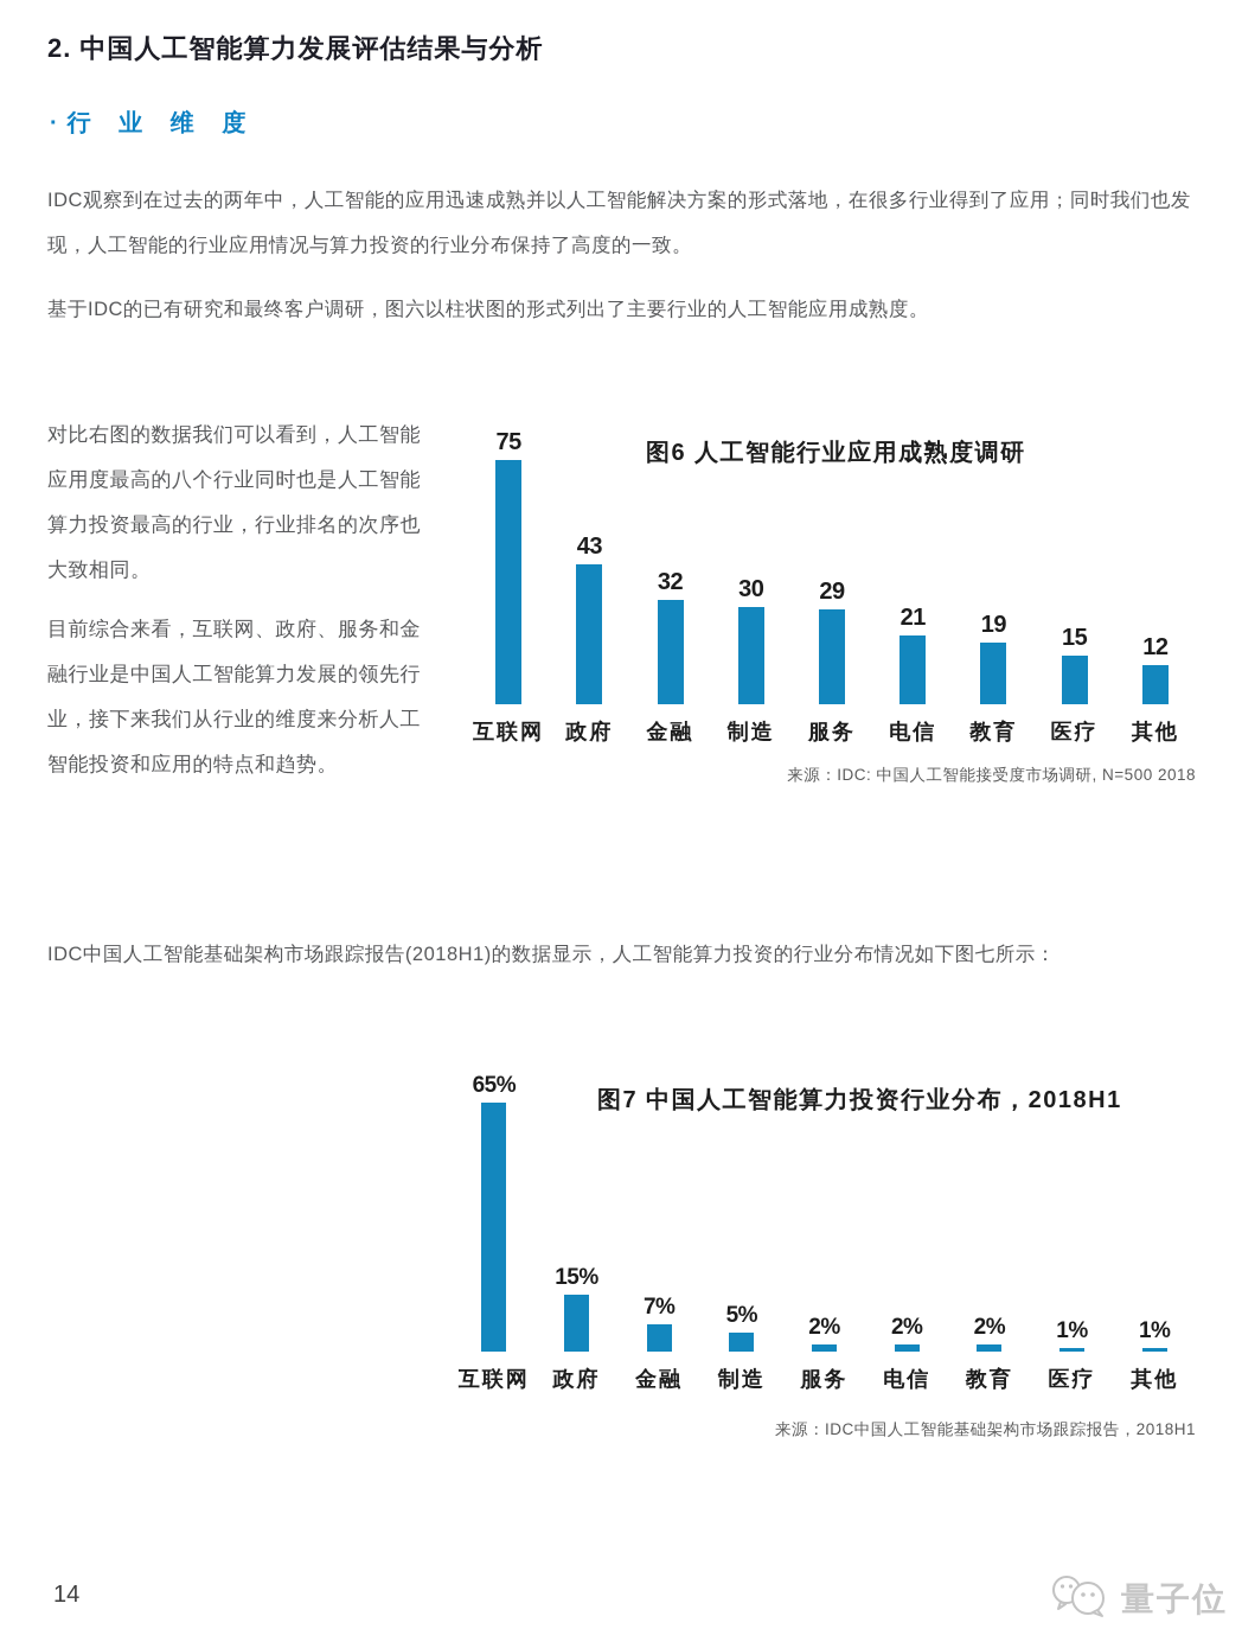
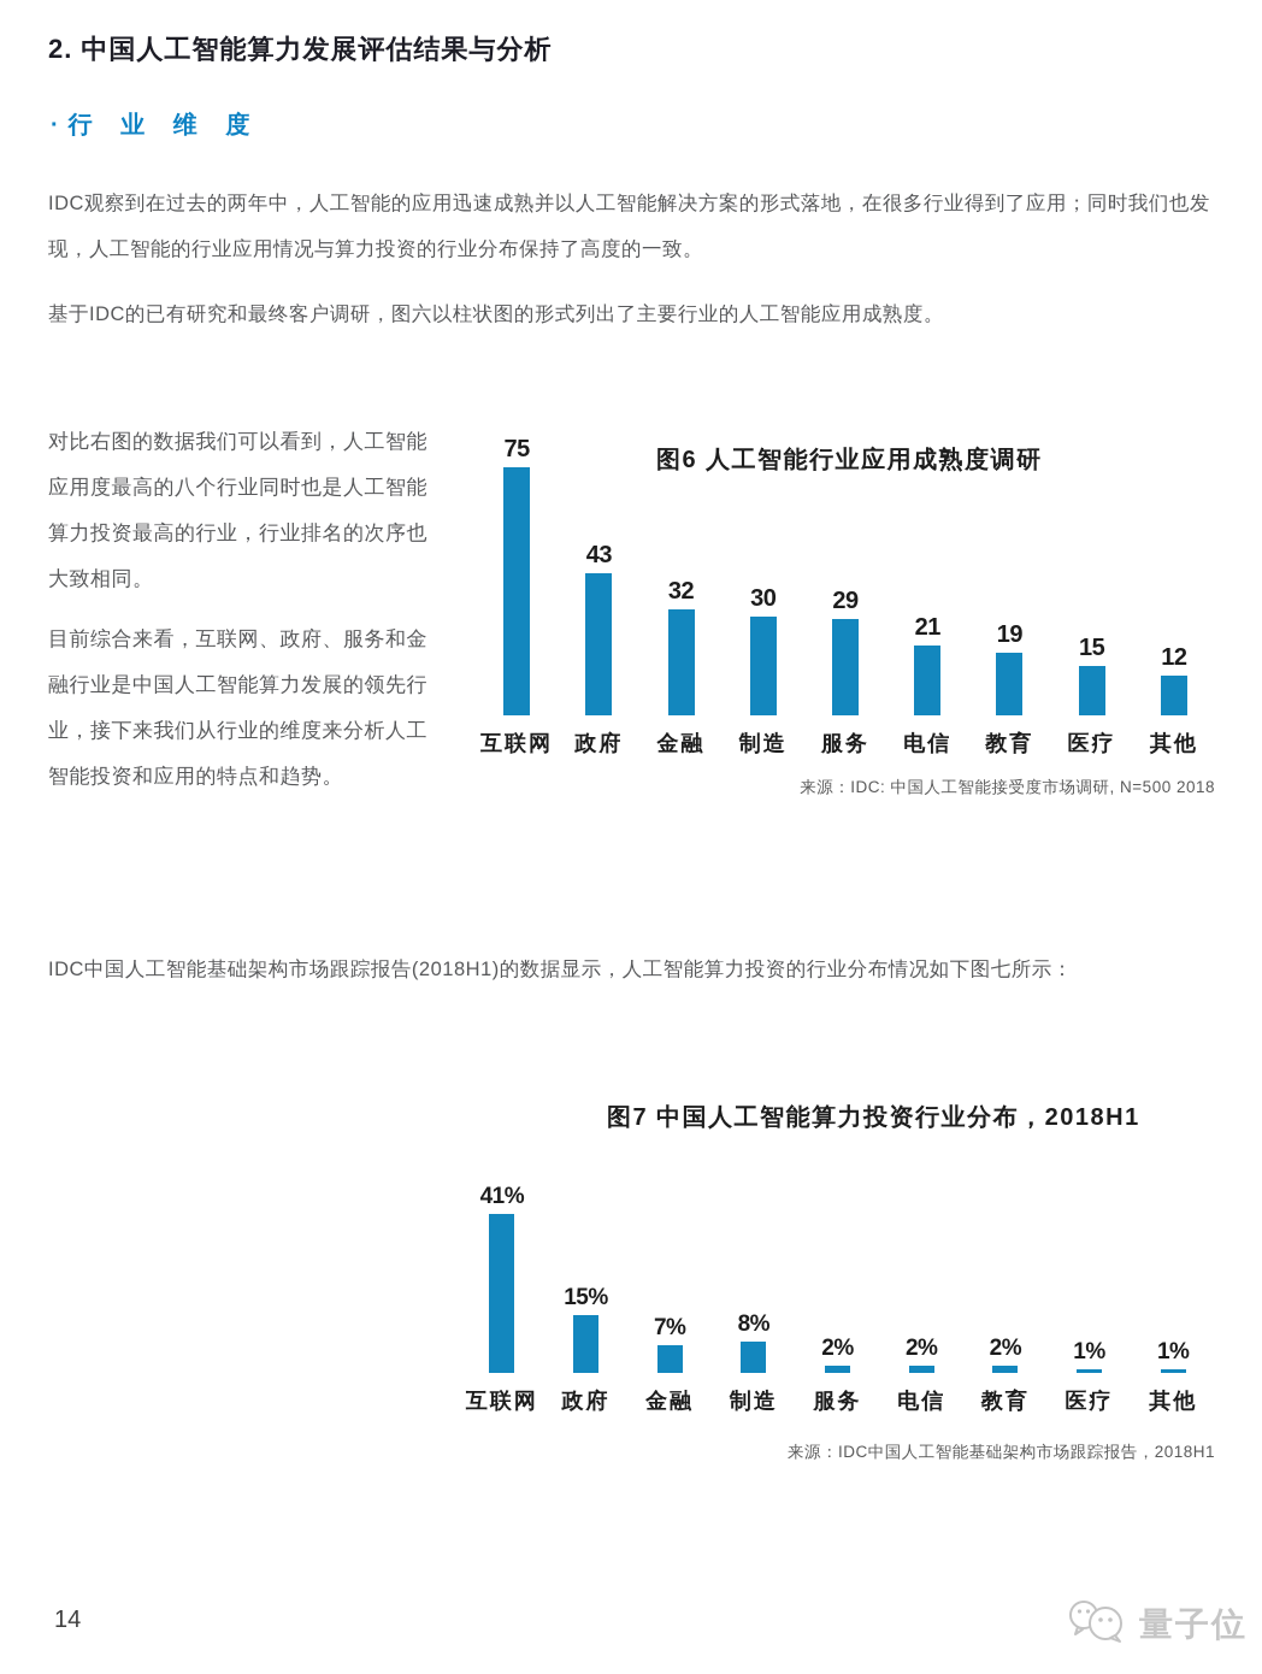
图7 中国人工智能算力投资行业分布，2018H1/互联网: 65% -> 41%
图7 中国人工智能算力投资行业分布，2018H1/制造: 5% -> 8%
